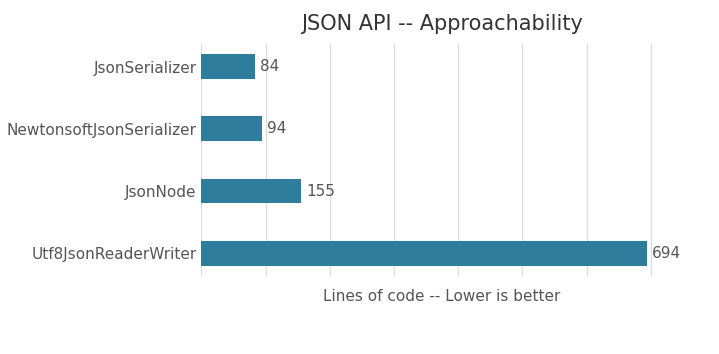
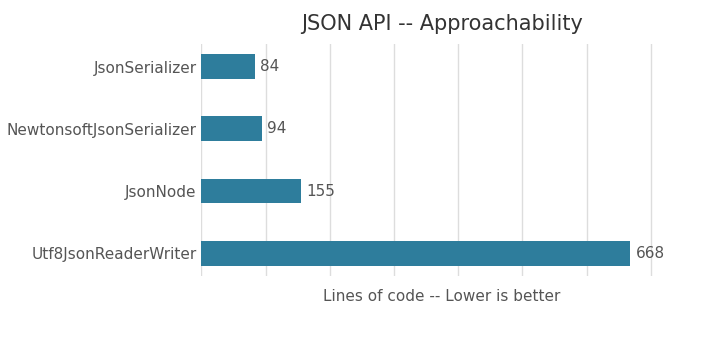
Utf8JsonReaderWriter: 694 -> 668
